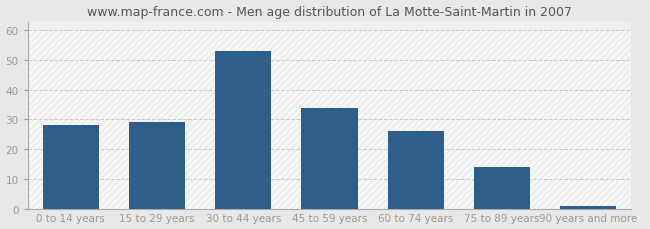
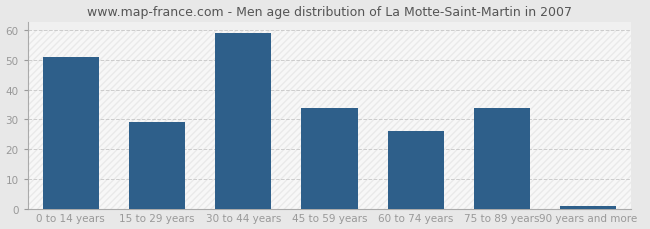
0 to 14 years: 28 -> 51
30 to 44 years: 53 -> 59
75 to 89 years: 14 -> 34
